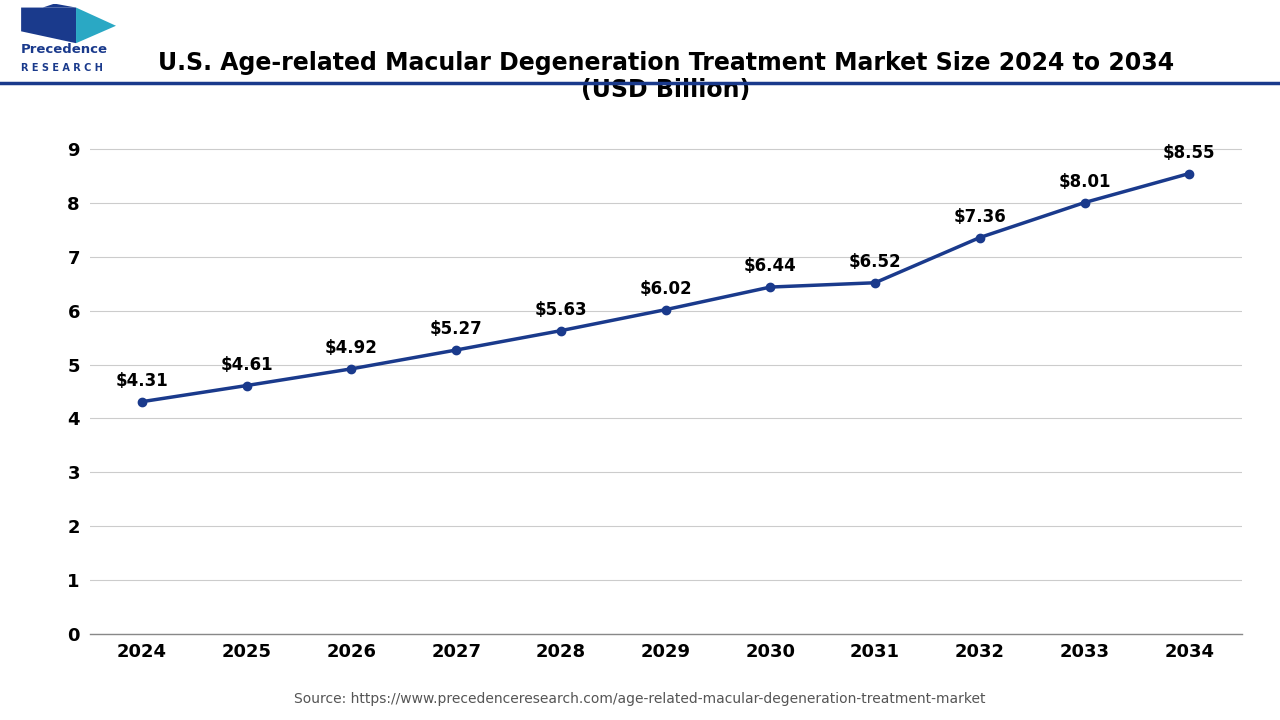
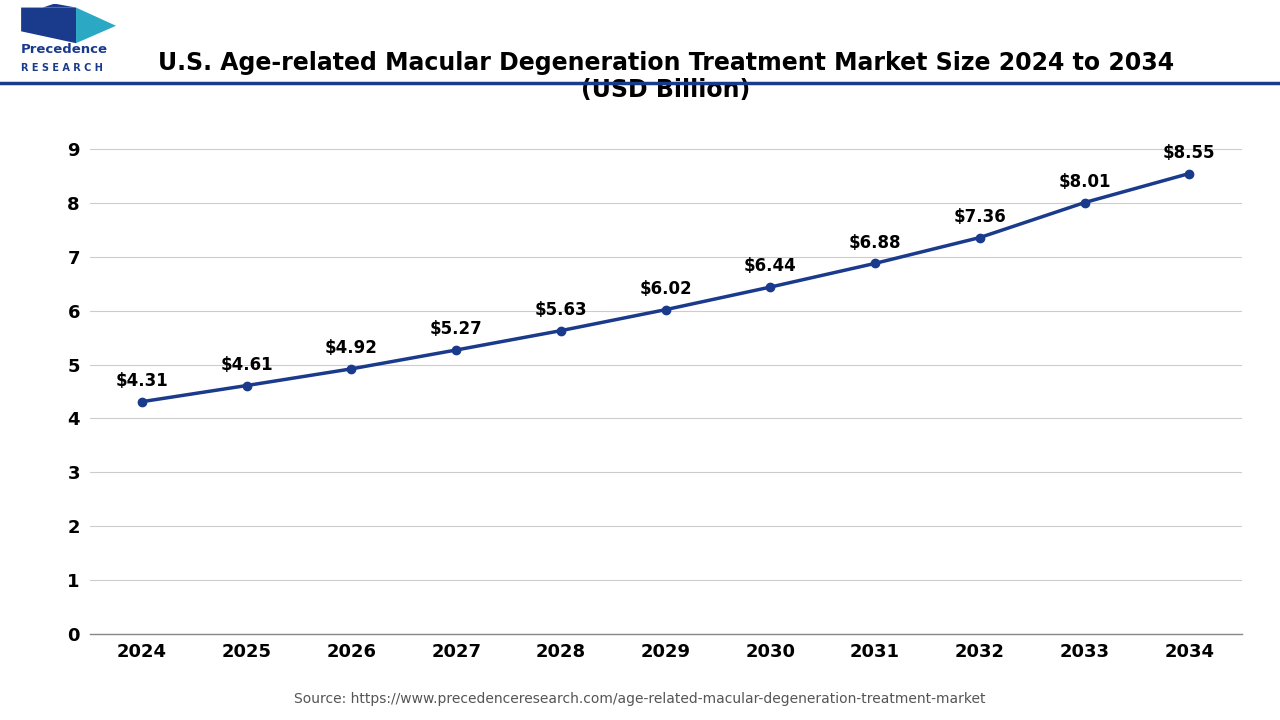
2031: $6.52 -> $6.88
